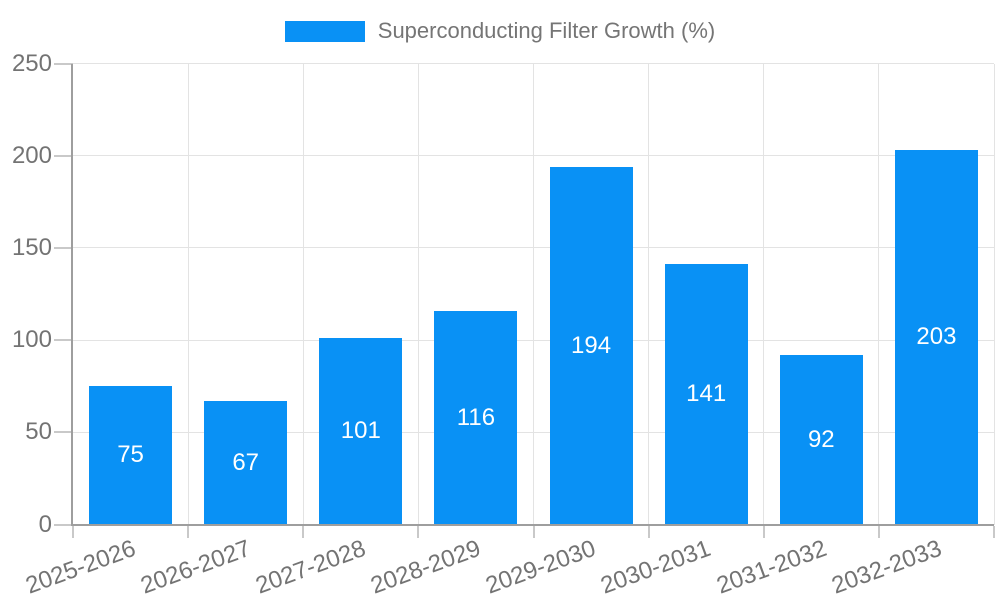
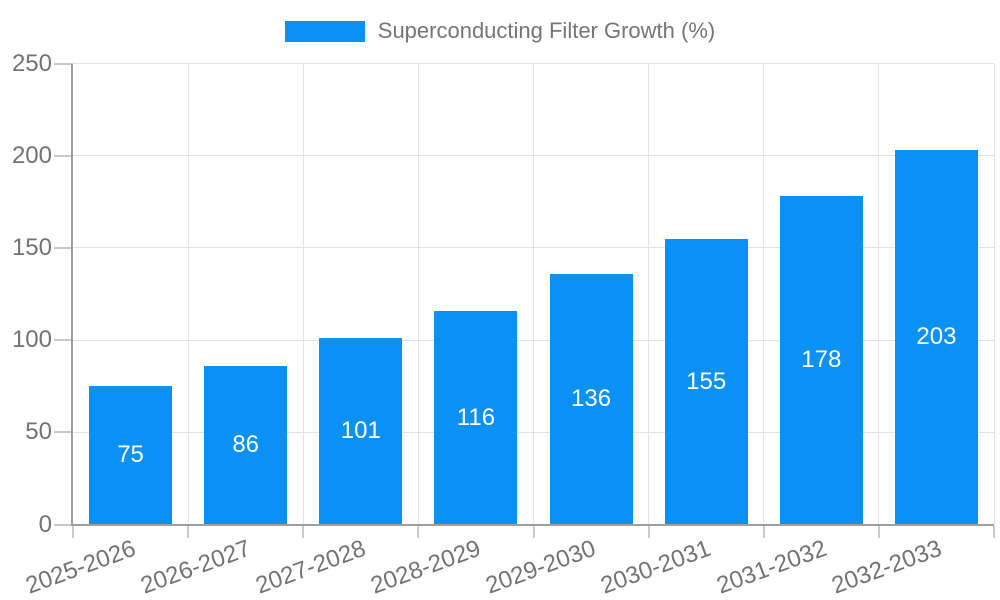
2026-2027: 67 -> 86
2029-2030: 194 -> 136
2030-2031: 141 -> 155
2031-2032: 92 -> 178
